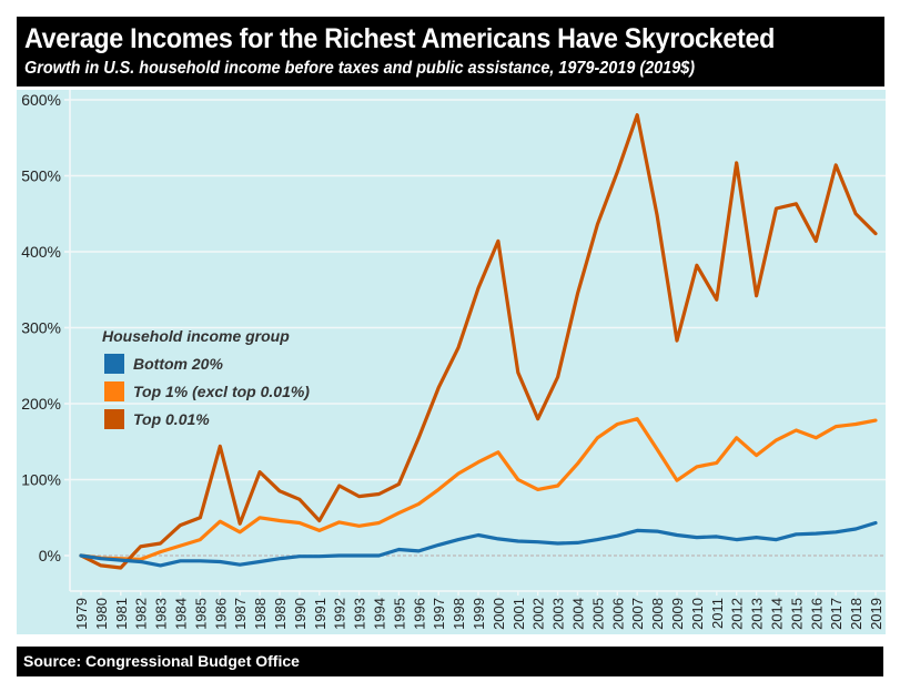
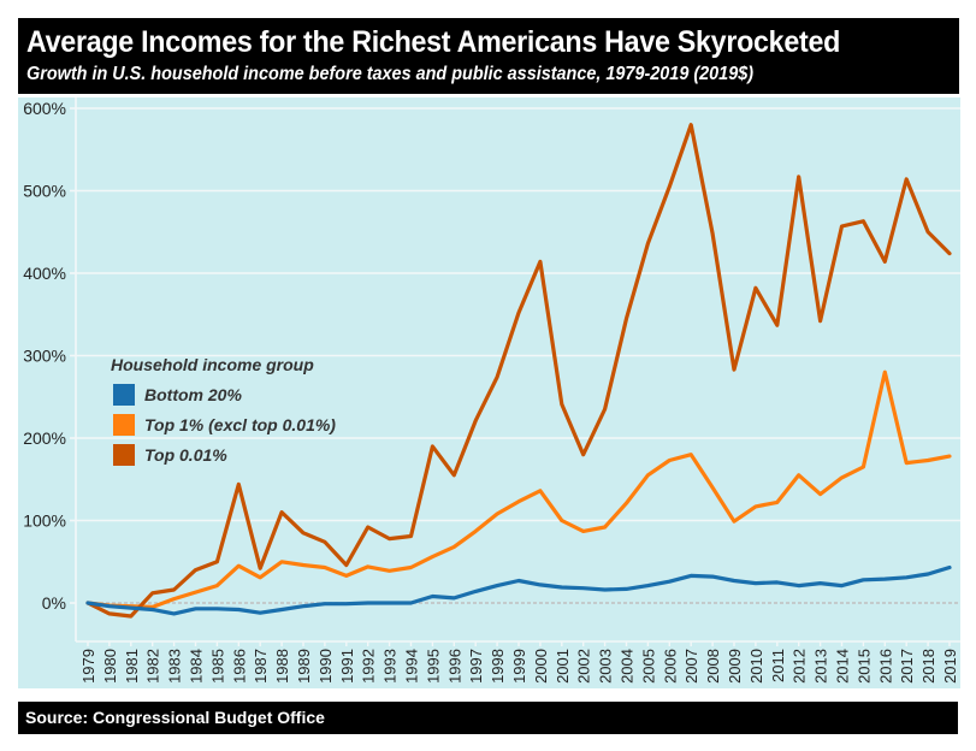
Top 0.01%/1995: 90% -> 190%
Top 1% (excl top 0.01%)/2016: 160% -> 280%
